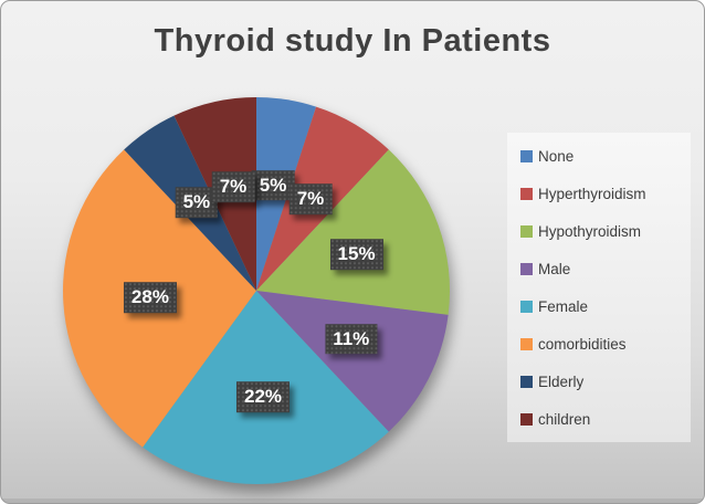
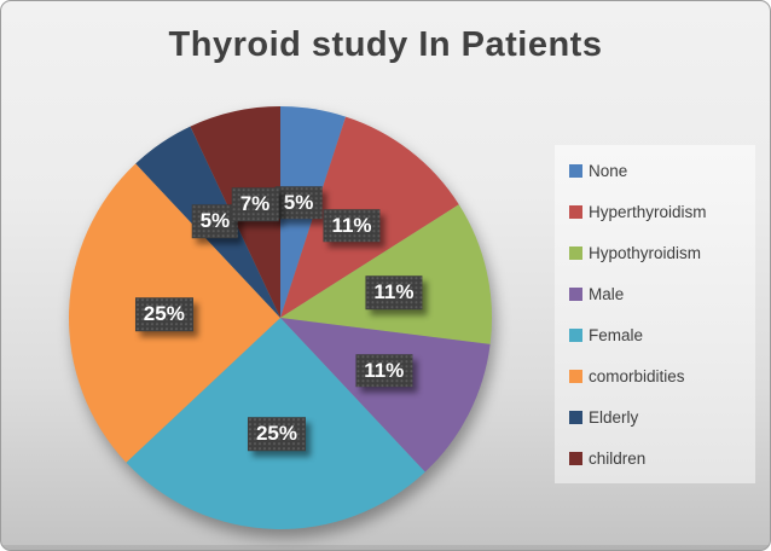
Hyperthyroidism: 7% -> 11%
Hypothyroidism: 15% -> 11%
Female: 22% -> 25%
comorbidities: 28% -> 25%
